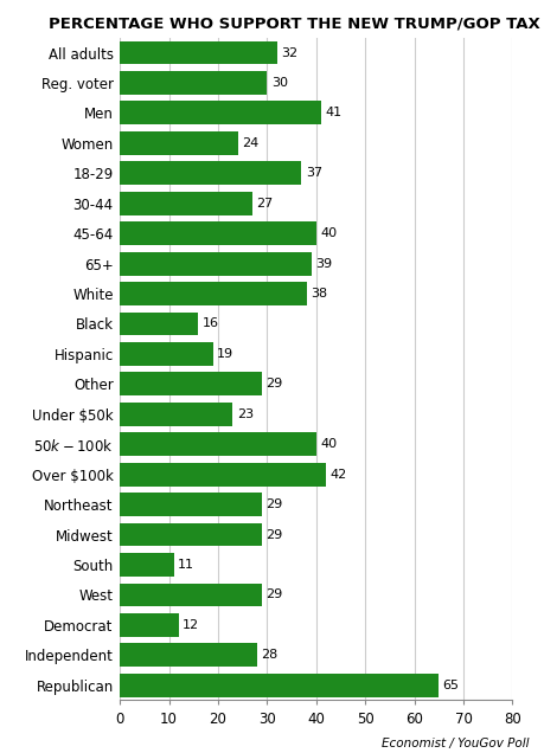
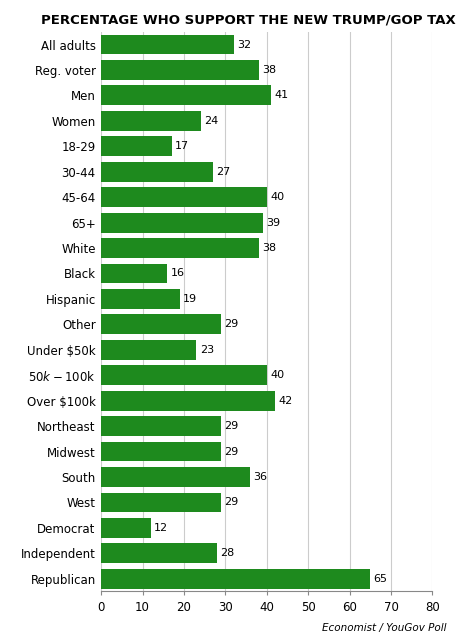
Reg. voter: 30 -> 38
18-29: 37 -> 17
South: 11 -> 36
